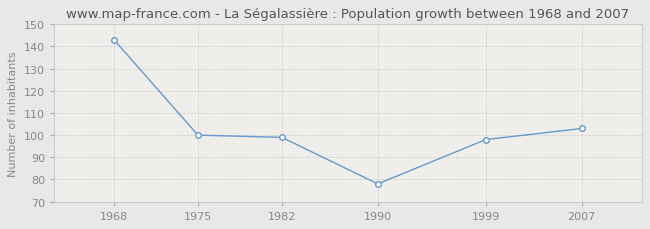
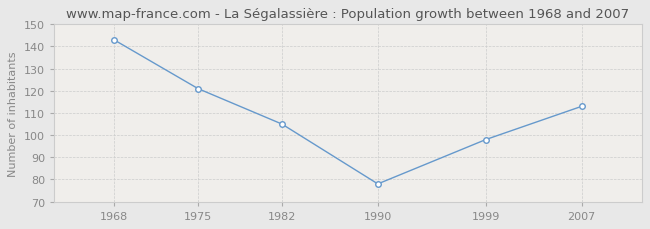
1975: 100 -> 121
1982: 99 -> 105
2007: 103 -> 113
